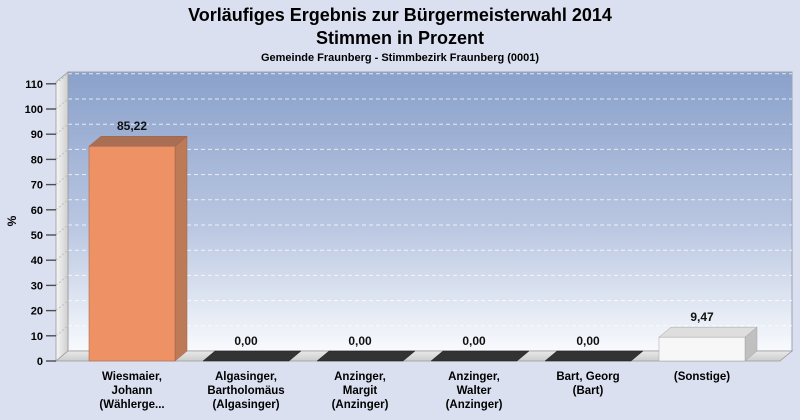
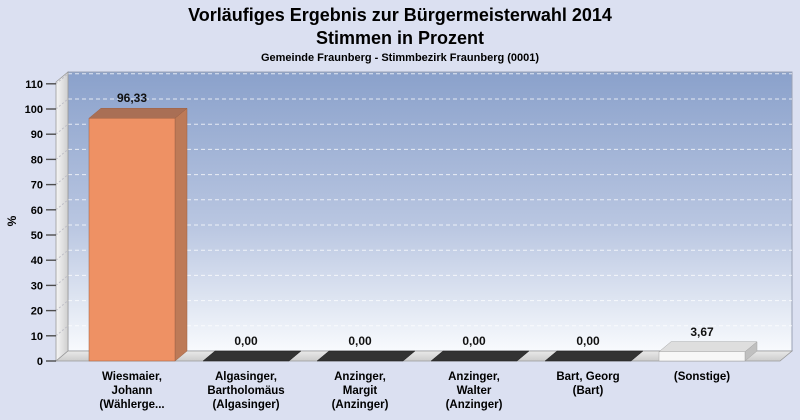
Wiesmaier, Johann (Wählerge...: 85,22 -> 96,33
(Sonstige): 9,47 -> 3,67
